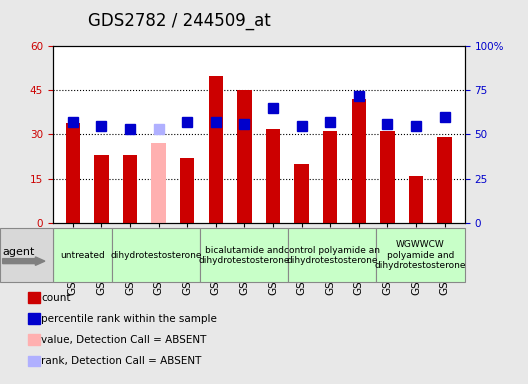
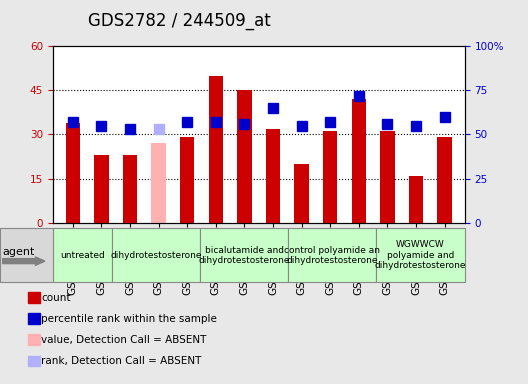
GSM187373: 22 -> 29
